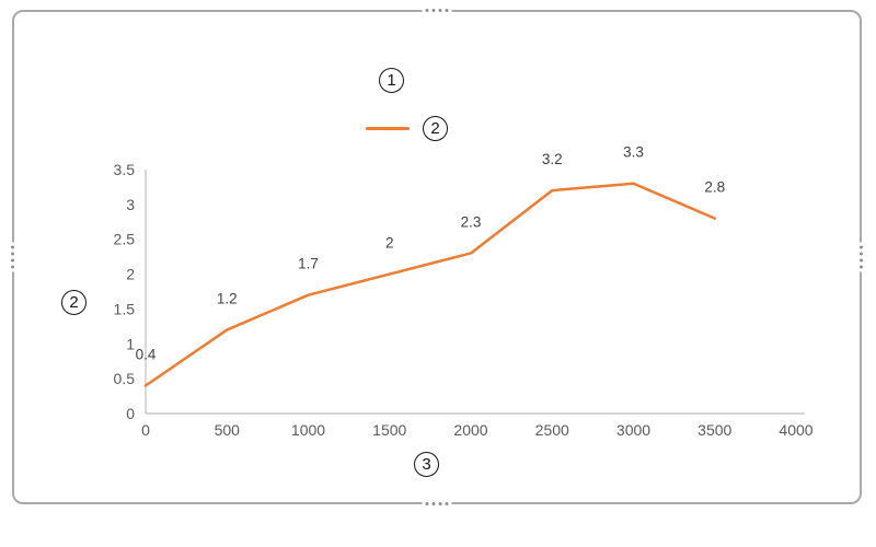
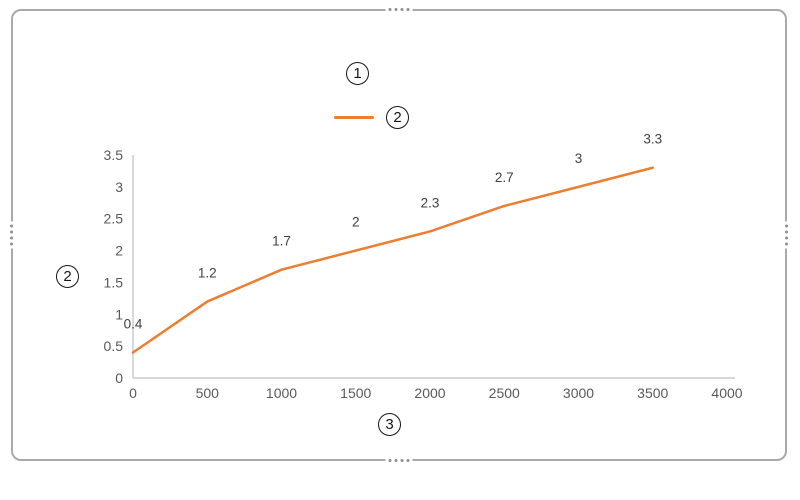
2500: 3.2 -> 2.7
3000: 3.3 -> 3
3500: 2.8 -> 3.3
